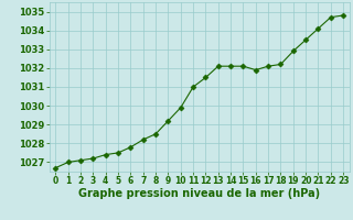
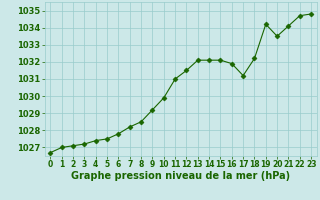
17: 1032.1 -> 1031.2
19: 1032.9 -> 1034.2
